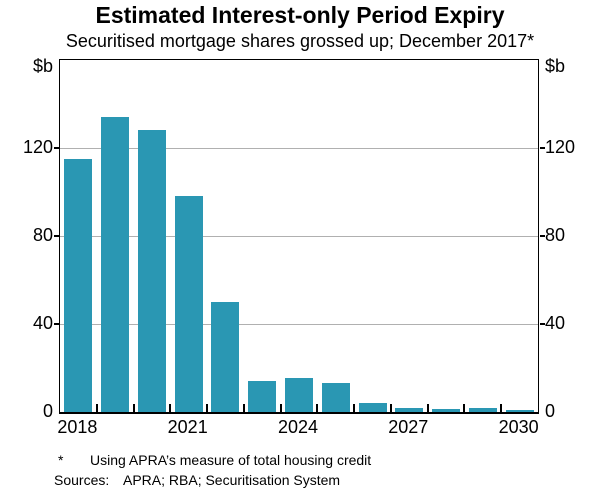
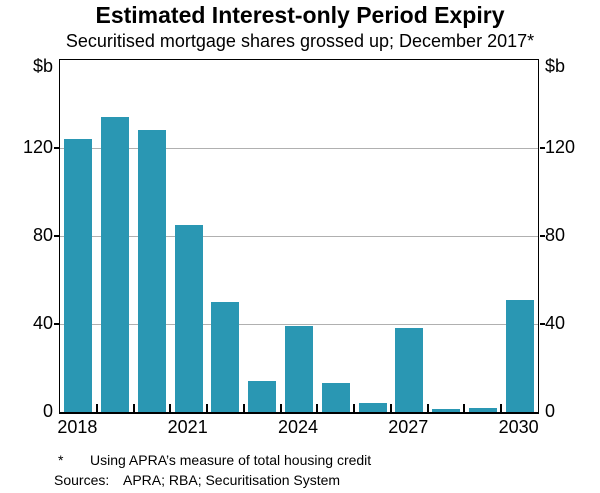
2018: 115 -> 124
2021: 98 -> 85
2024: 16 -> 39
2027: 2 -> 38
2030: 1 -> 51
